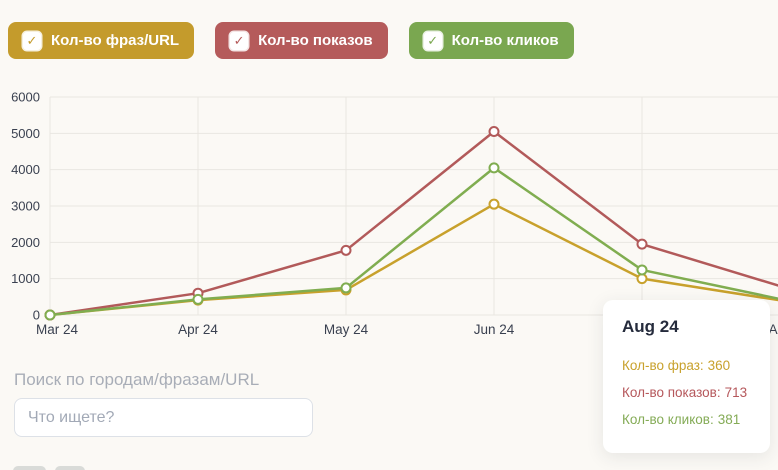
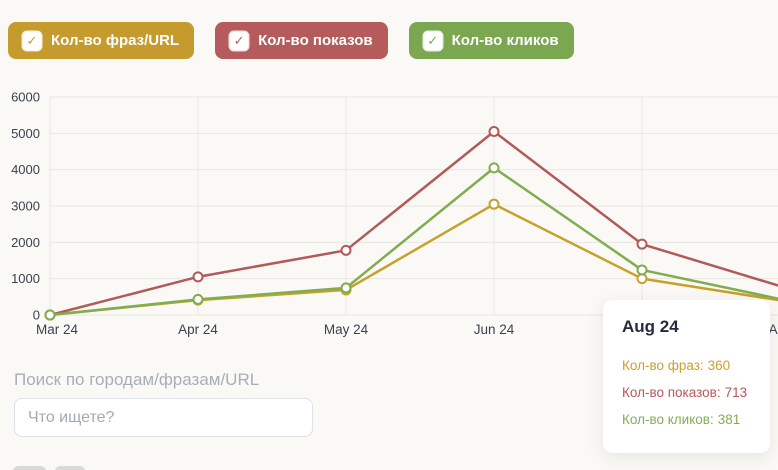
Кол-во показов/Apr 24: 600 -> 1000
